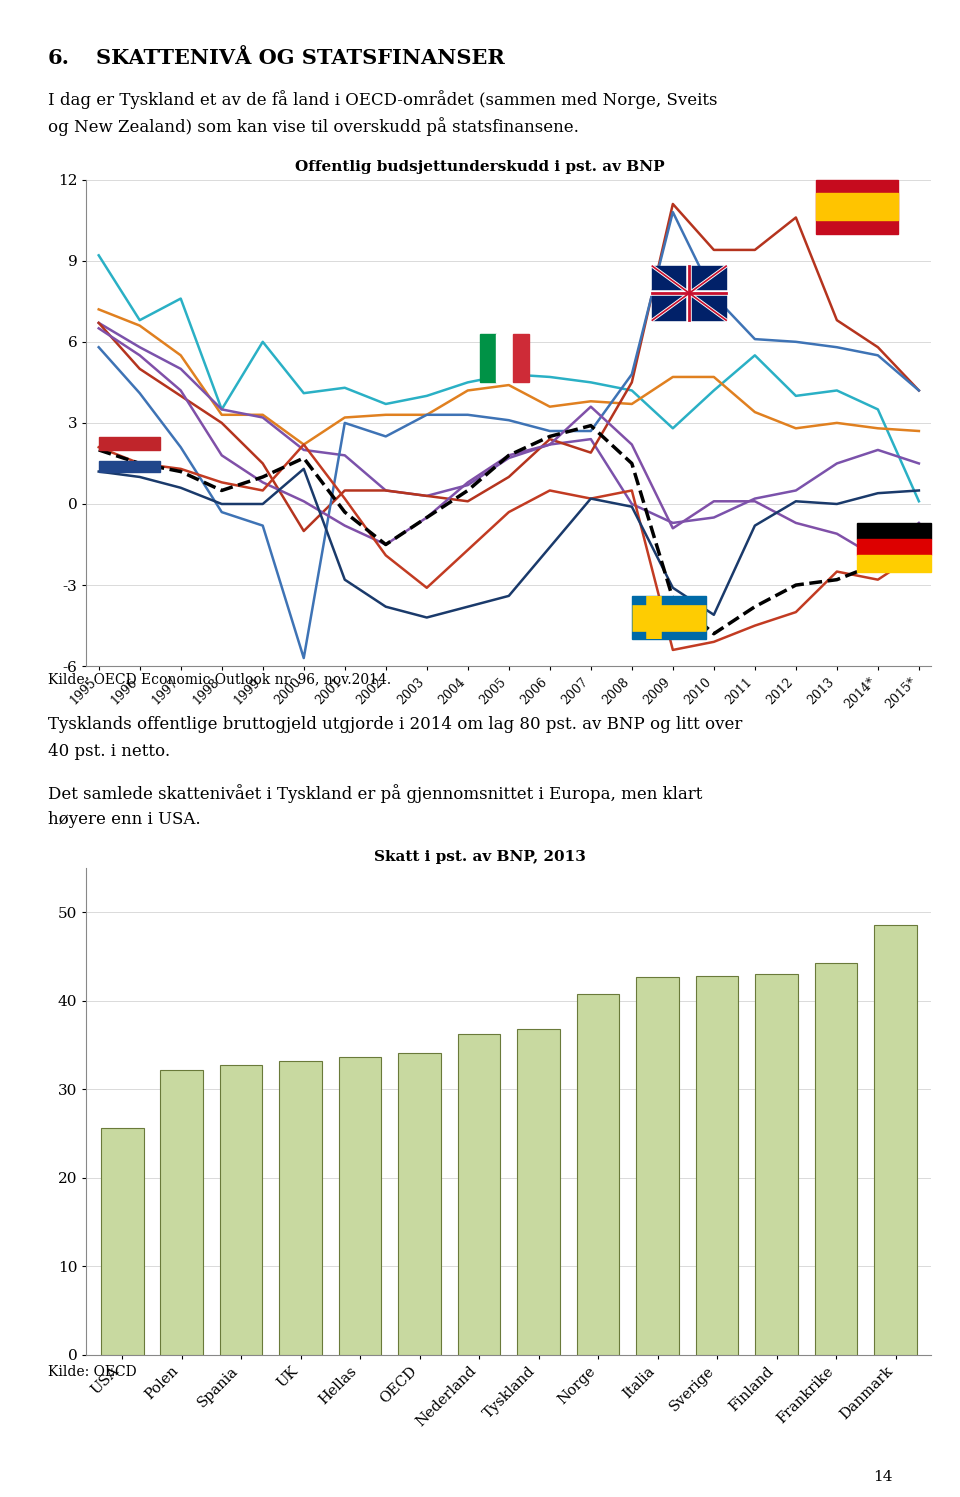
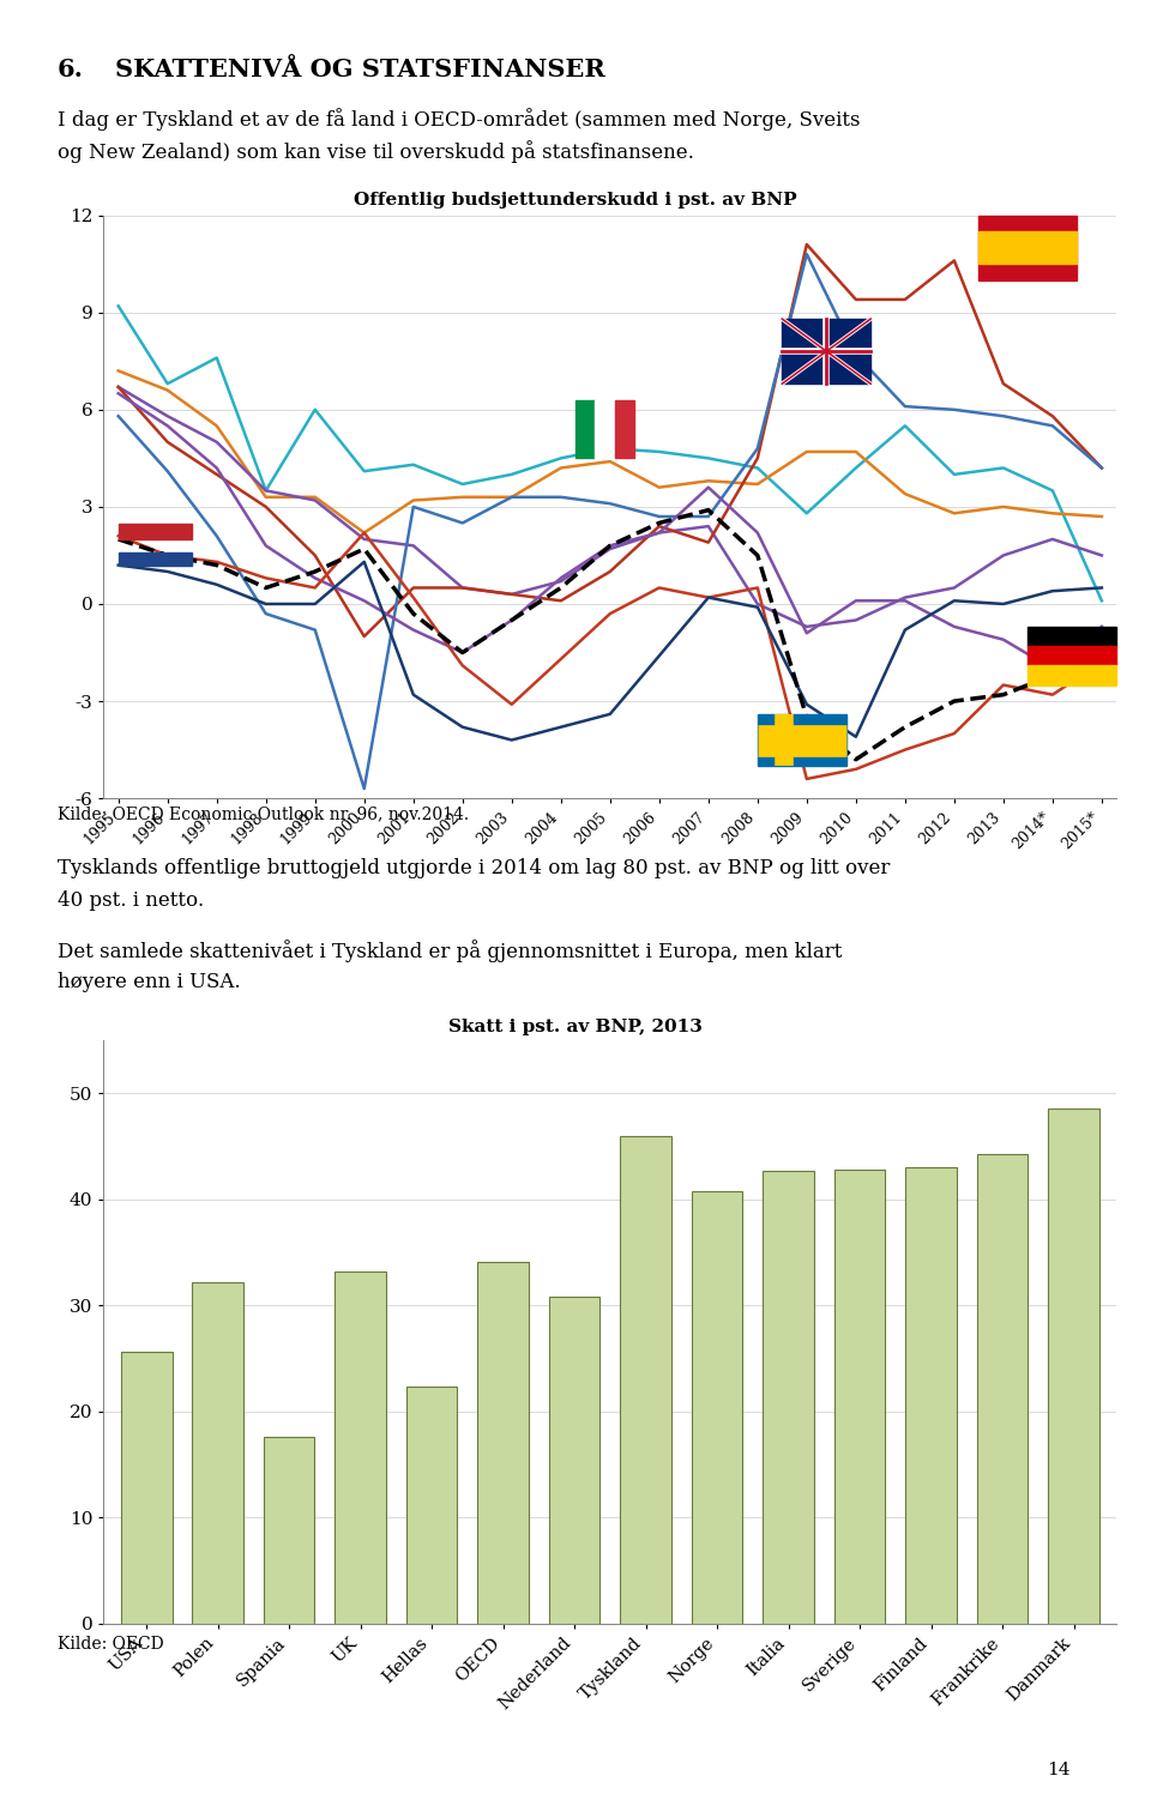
Spania: 32.8 -> 17.6
Hellas: 33.7 -> 22.4
Nederland: 36.3 -> 30.8
Tyskland: 36.8 -> 46.0
